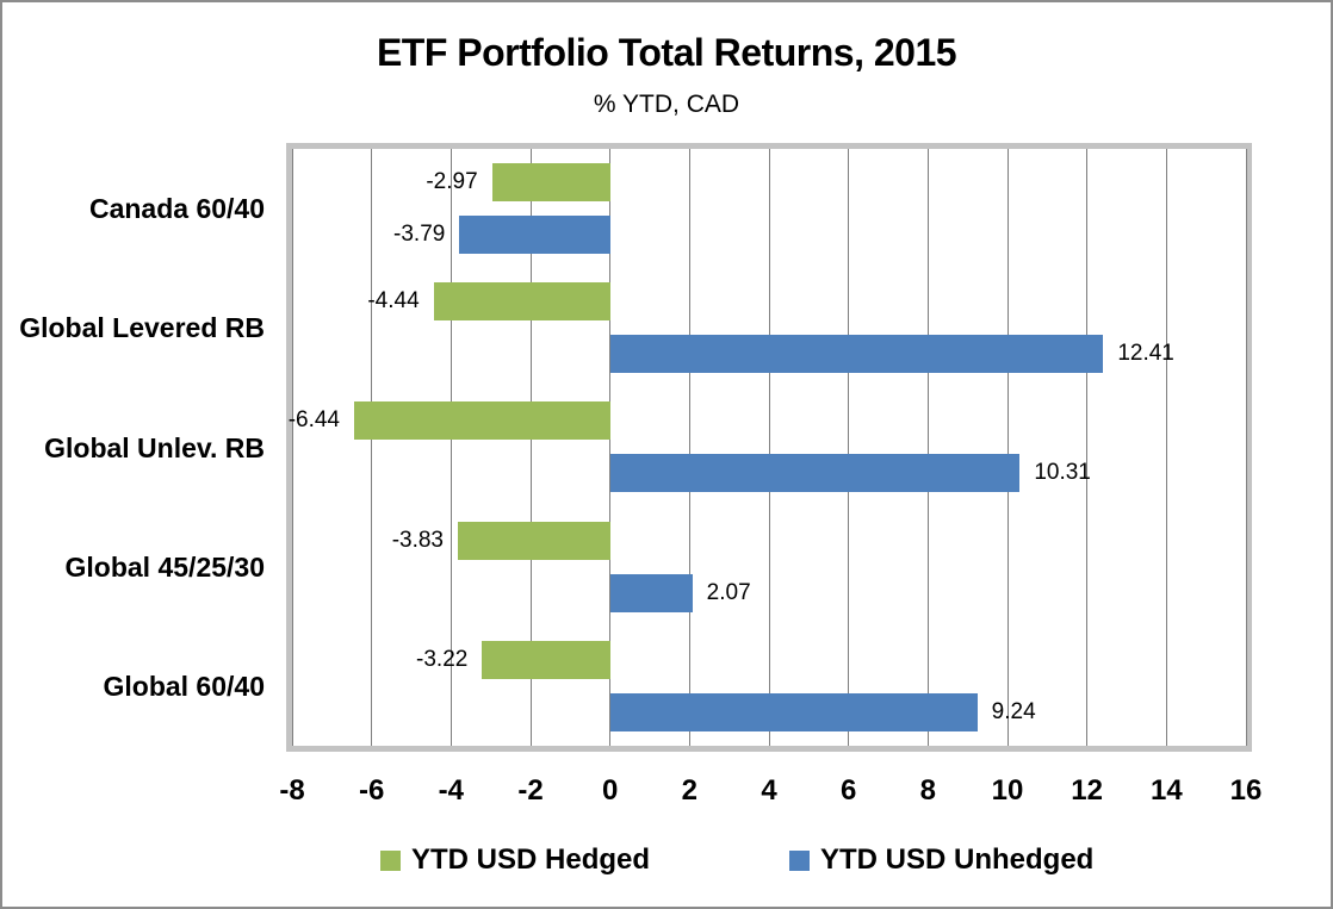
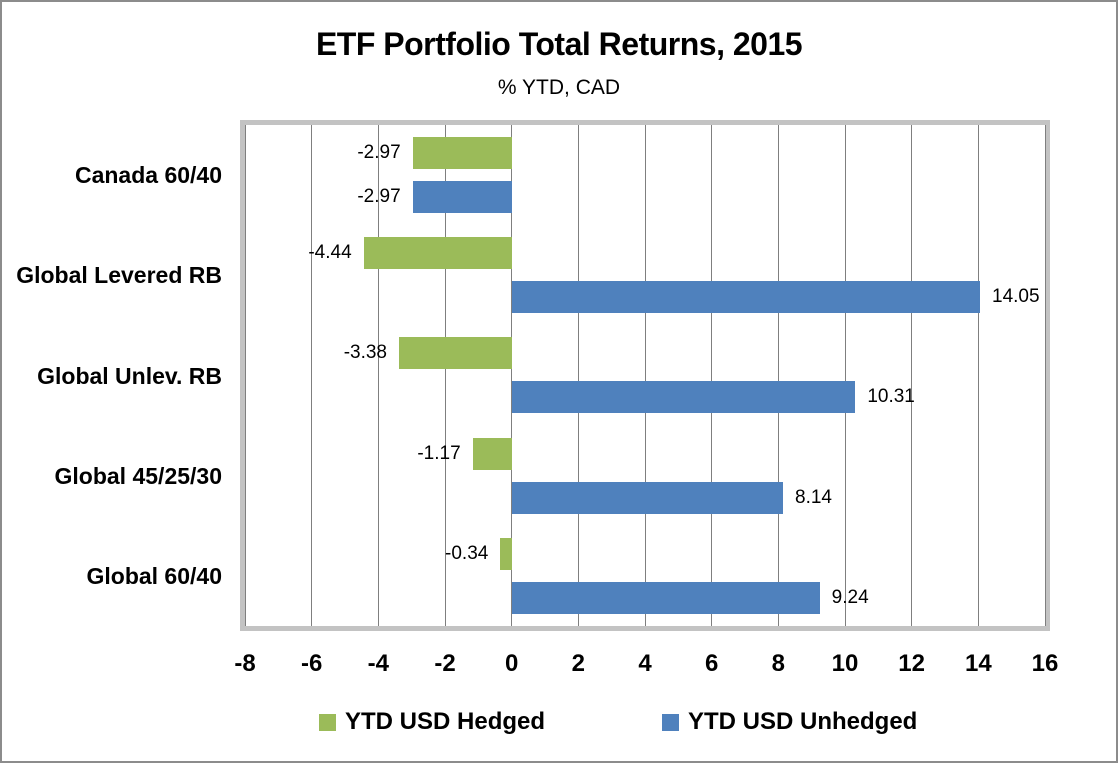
YTD USD Unhedged/Canada 60/40: -3.79 -> -2.97
YTD USD Unhedged/Global Levered RB: 12.41 -> 14.05
YTD USD Hedged/Global Unlev. RB: -6.44 -> -3.38
YTD USD Hedged/Global 45/25/30: -3.83 -> -1.17
YTD USD Unhedged/Global 45/25/30: 2.07 -> 8.14
YTD USD Hedged/Global 60/40: -3.22 -> -0.34
